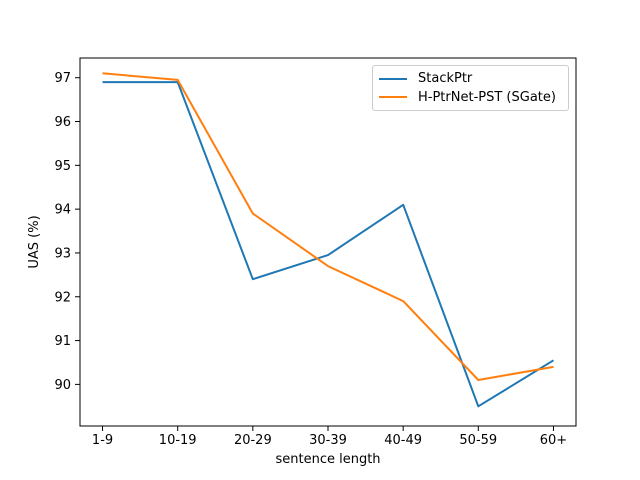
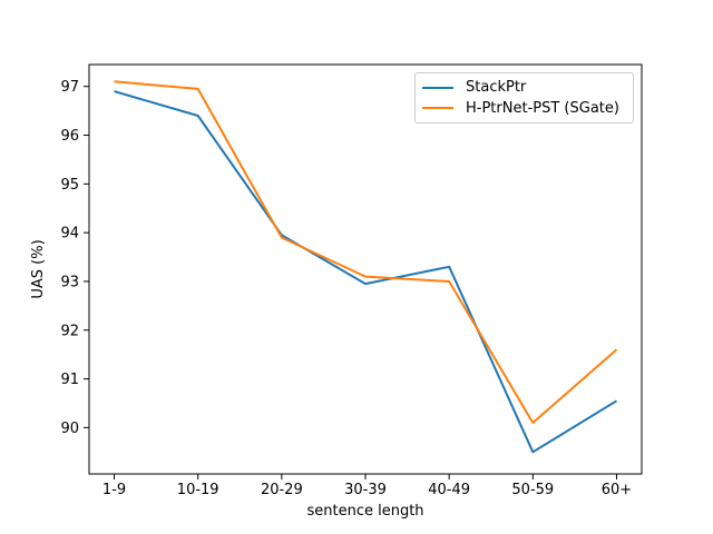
StackPtr/10-19: 96.9 -> 96.4
StackPtr/20-29: 92.4 -> 94.0
H-PtrNet-PST (SGate)/30-39: 92.7 -> 93.1
StackPtr/40-49: 94.1 -> 93.3
H-PtrNet-PST (SGate)/40-49: 91.9 -> 93.0
H-PtrNet-PST (SGate)/60+: 90.4 -> 91.6
